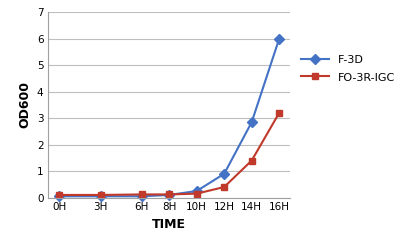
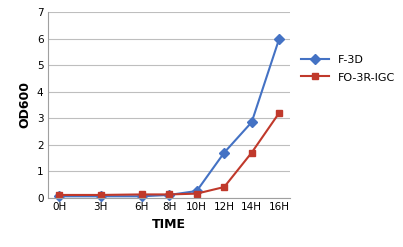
F-3D/12H: 0.90 -> 1.70
FO-3R-IGC/14H: 1.40 -> 1.70
